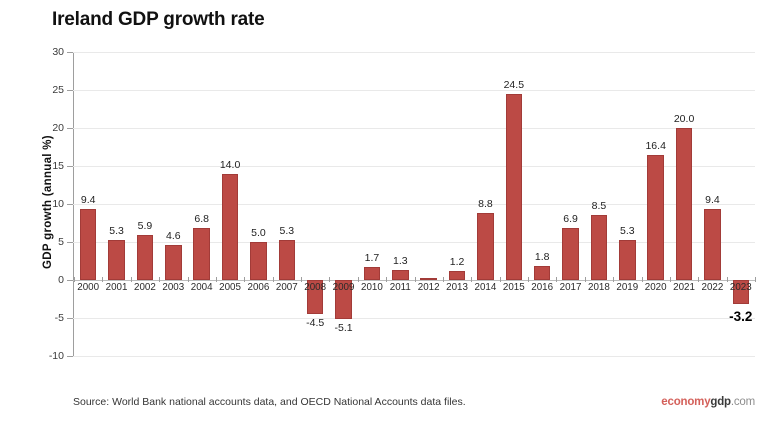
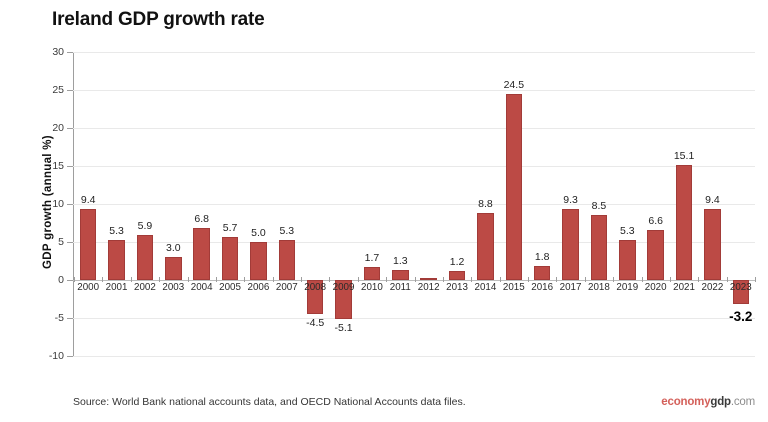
2003: 4.6 -> 3.0
2005: 14.0 -> 5.7
2017: 6.9 -> 9.3
2020: 16.4 -> 6.6
2021: 20.0 -> 15.1
